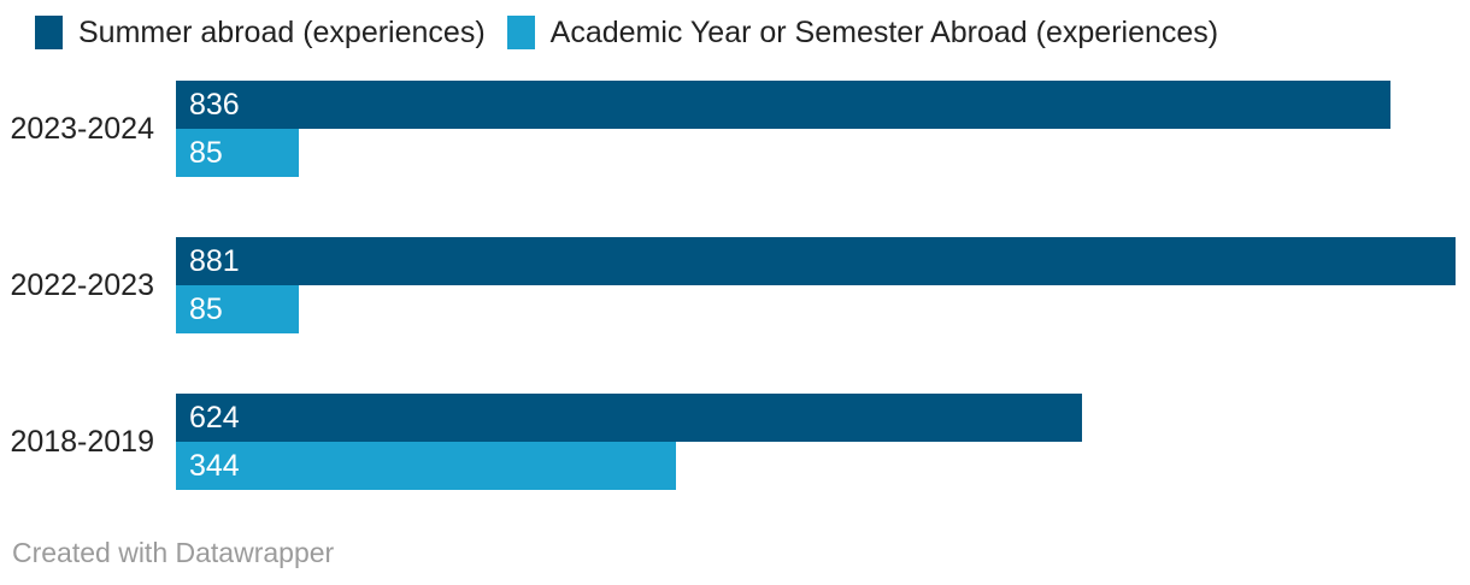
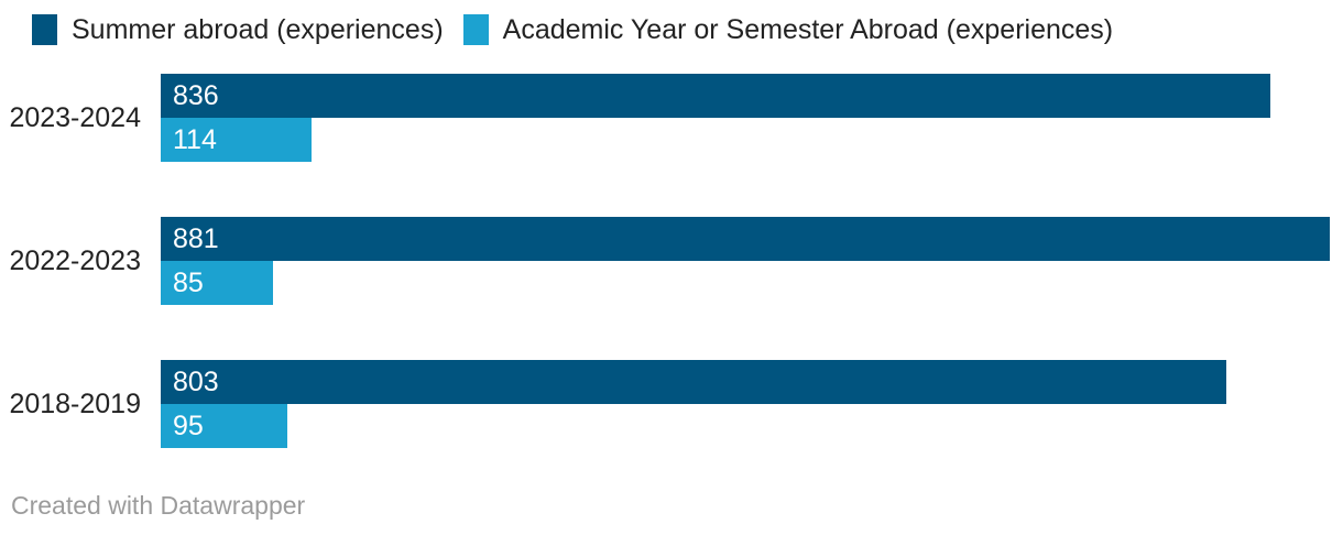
Academic Year or Semester Abroad (experiences)/2023-2024: 85 -> 114
Summer abroad (experiences)/2018-2019: 624 -> 803
Academic Year or Semester Abroad (experiences)/2018-2019: 344 -> 95
